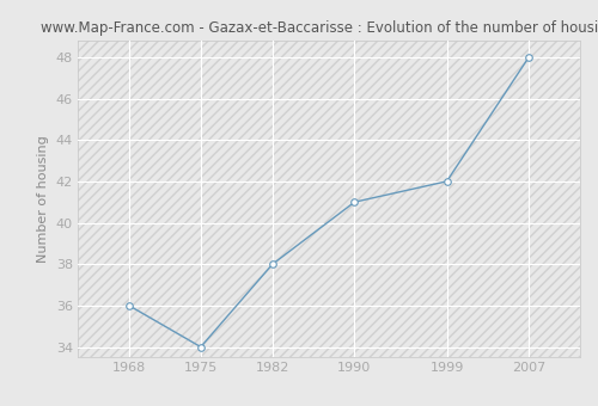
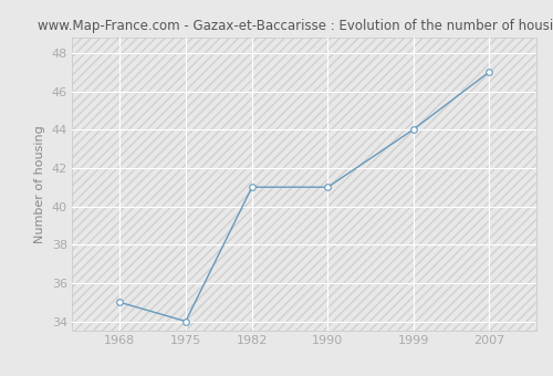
1968: 36 -> 35
1982: 38 -> 41
1999: 42 -> 44
2007: 48 -> 47
